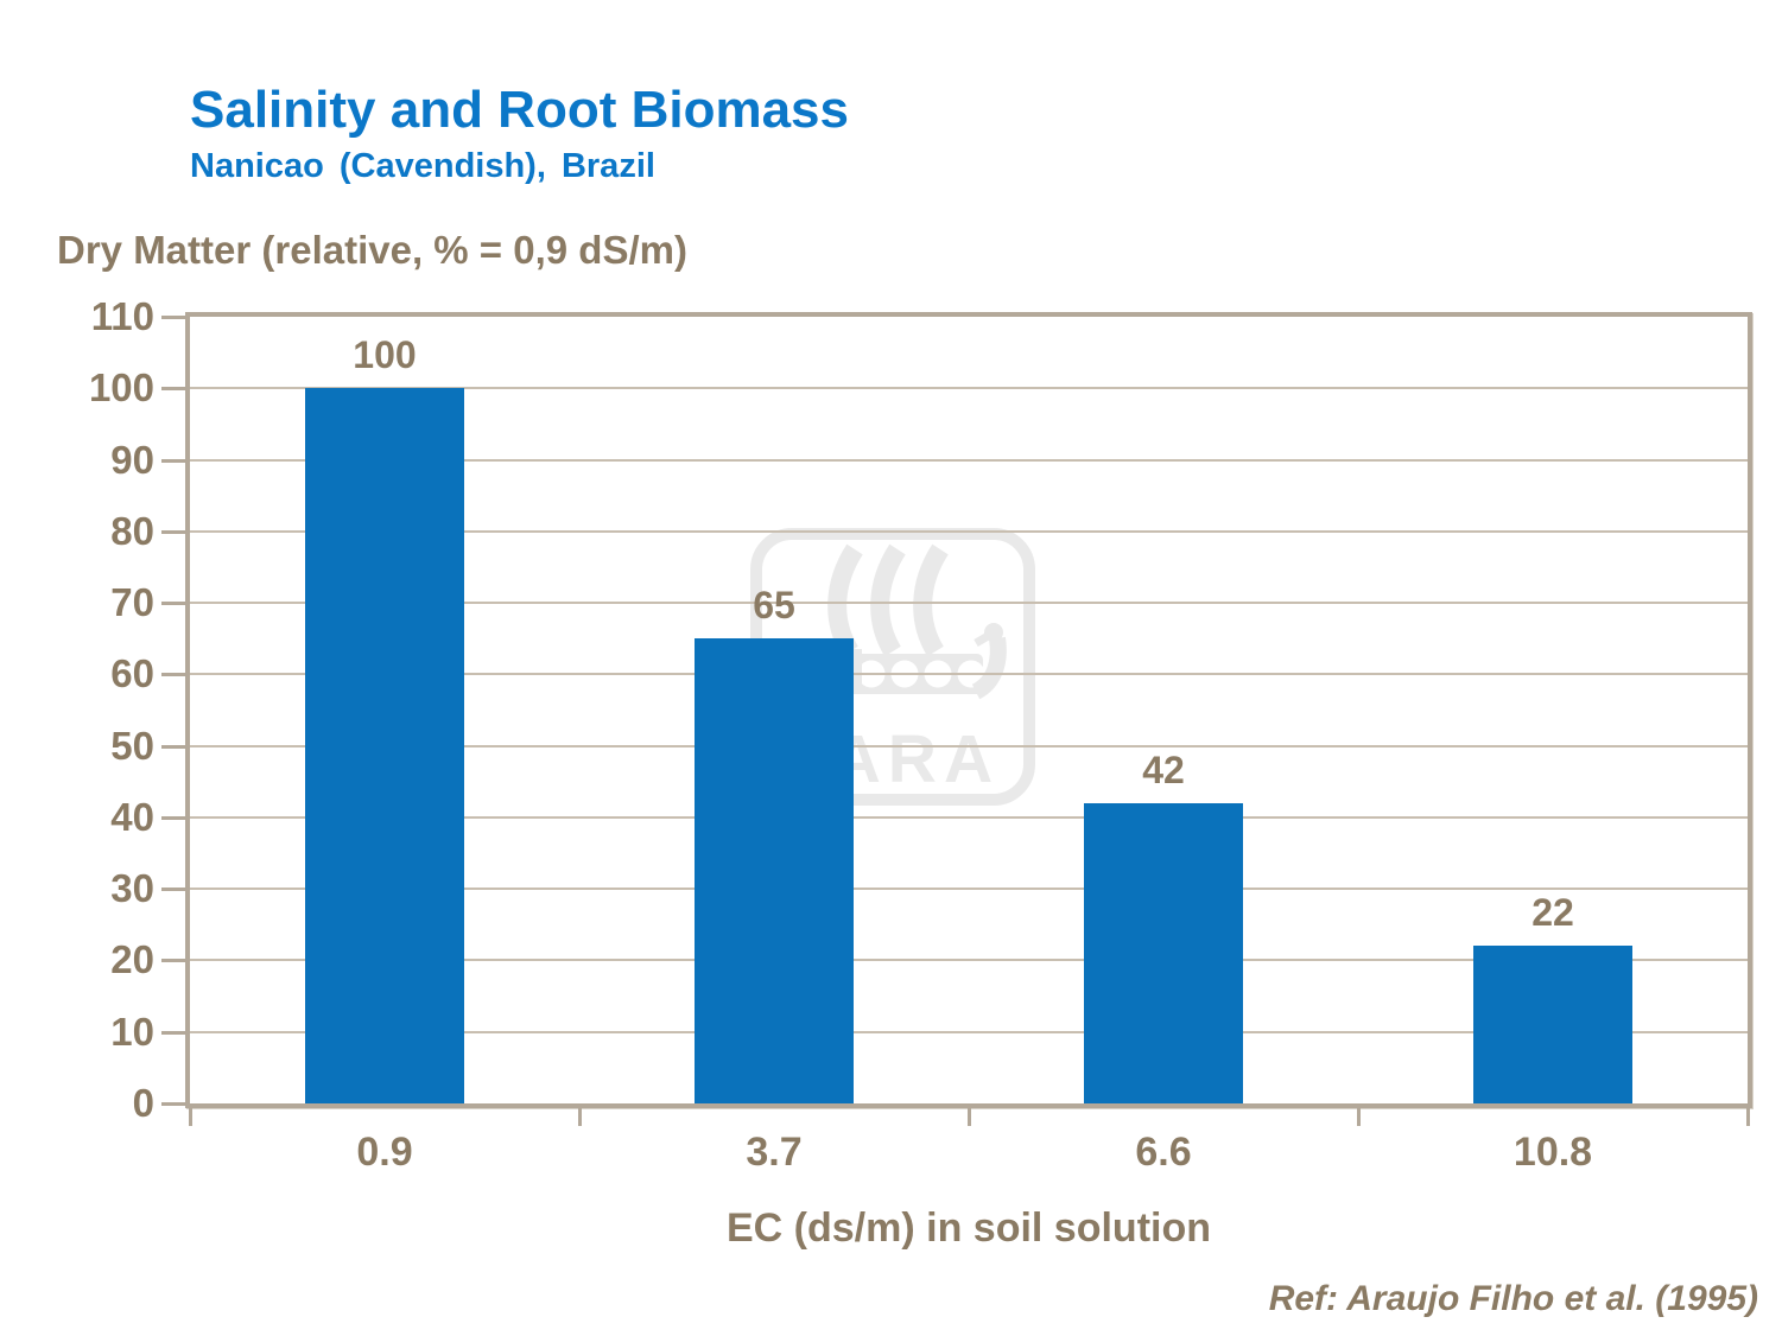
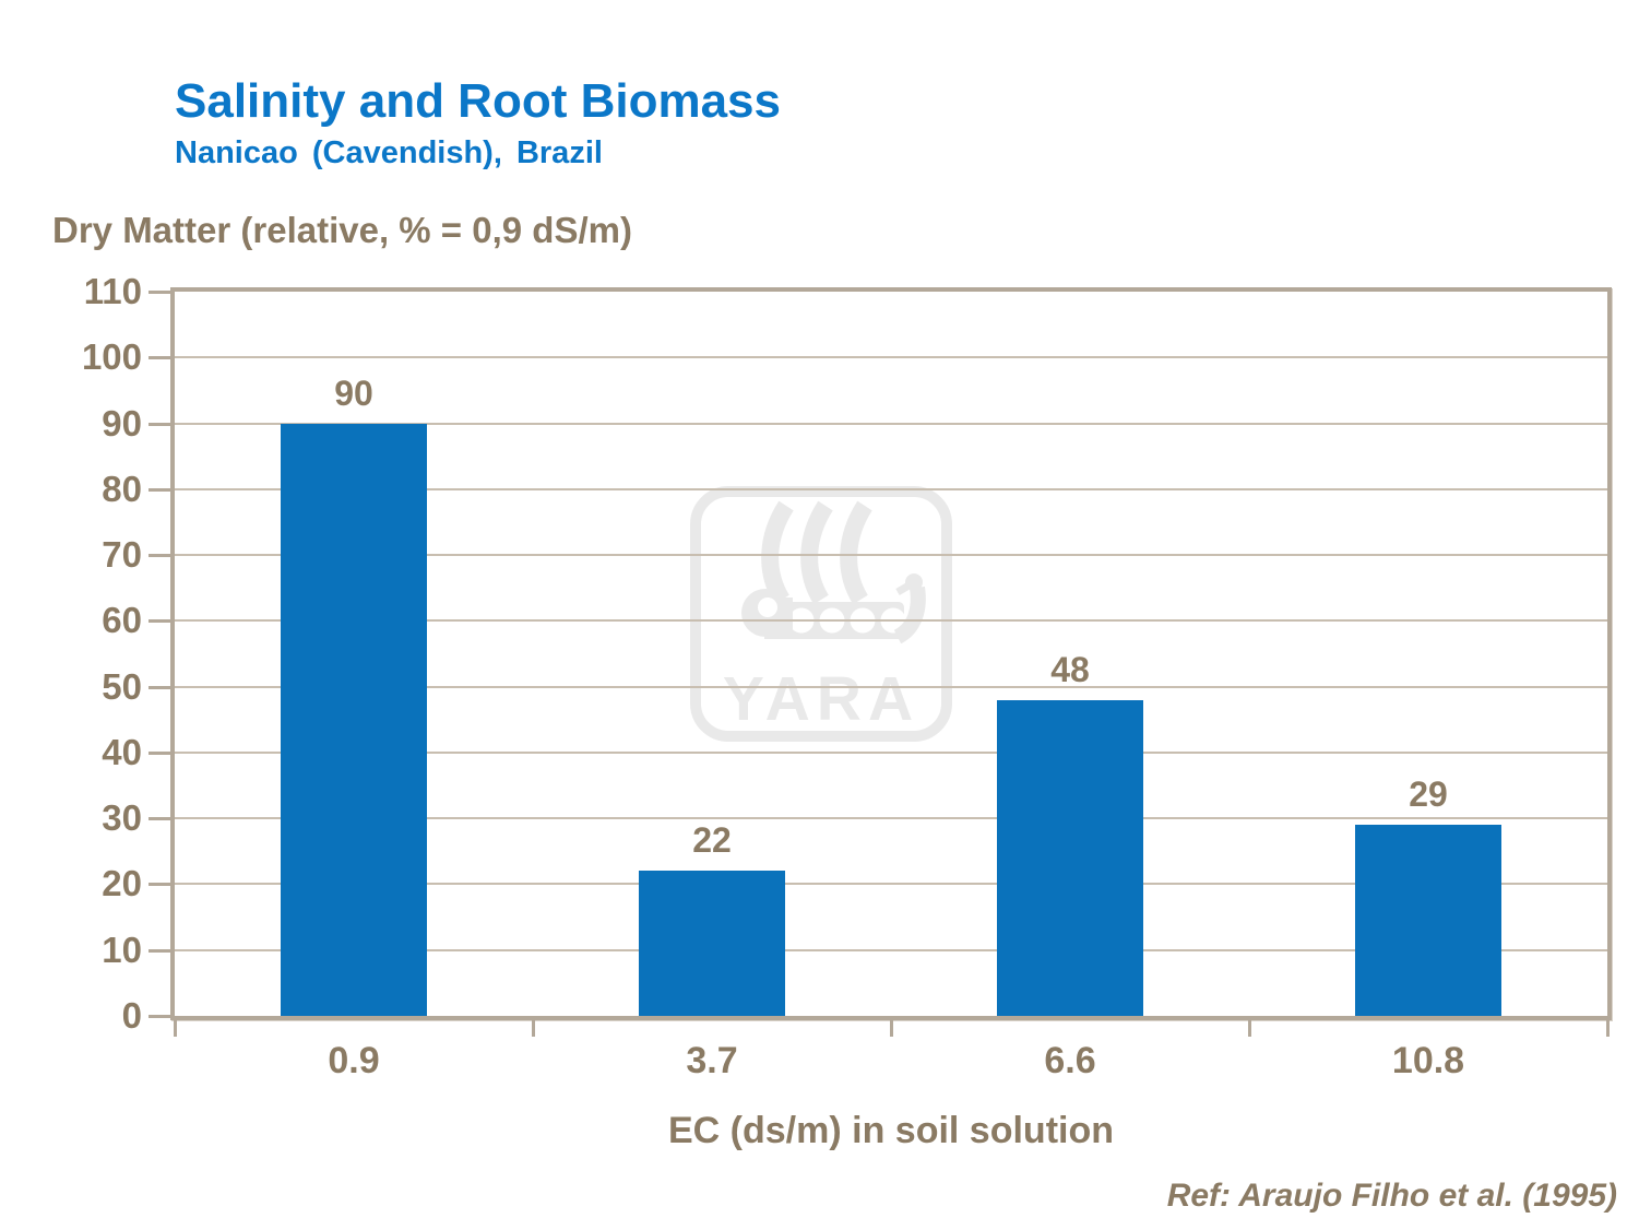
0.9: 100 -> 90
3.7: 65 -> 22
6.6: 42 -> 48
10.8: 22 -> 29
